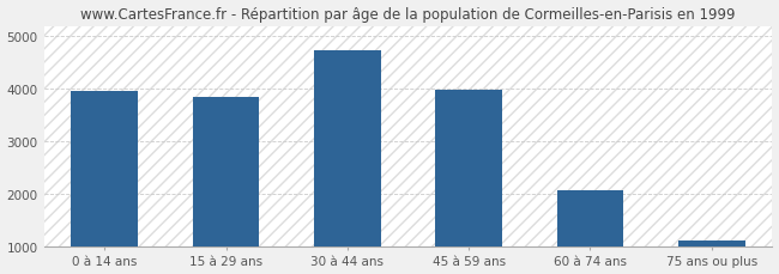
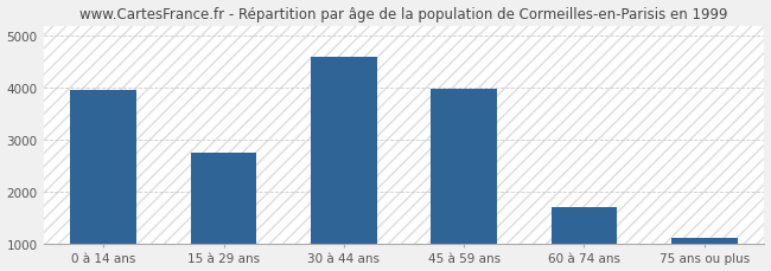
15 à 29 ans: 3840 -> 2750
30 à 44 ans: 4740 -> 4600
60 à 74 ans: 2060 -> 1700
